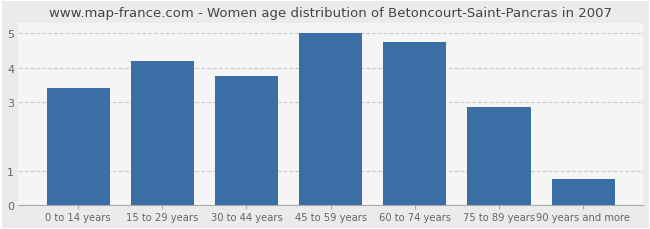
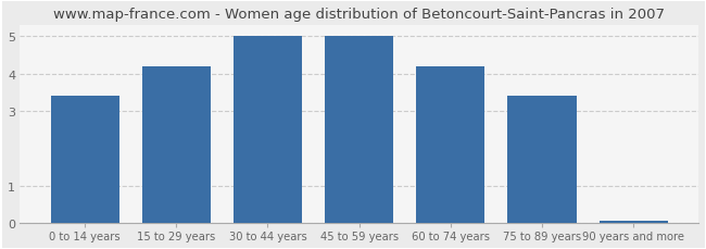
30 to 44 years: 3.75 -> 5.00
60 to 74 years: 4.75 -> 4.20
75 to 89 years: 2.85 -> 3.40
90 years and more: 0.75 -> 0.05
